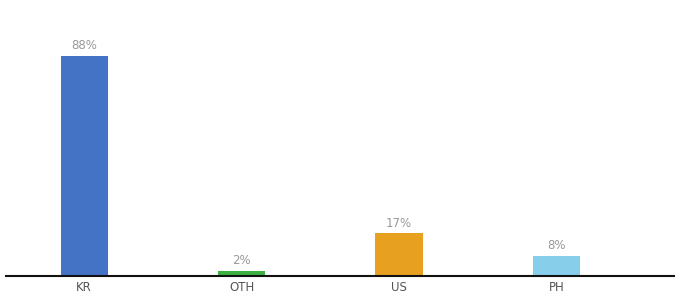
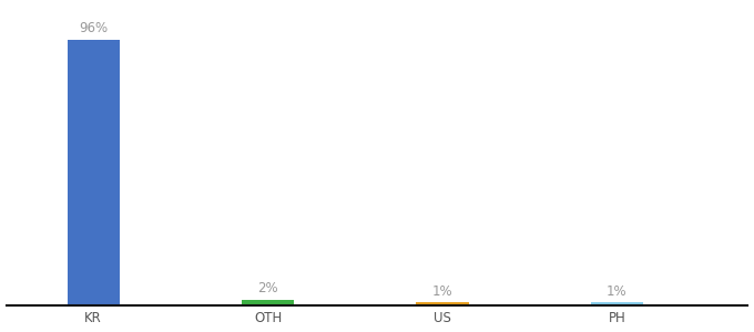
KR: 88% -> 96%
US: 17% -> 1%
PH: 8% -> 1%
